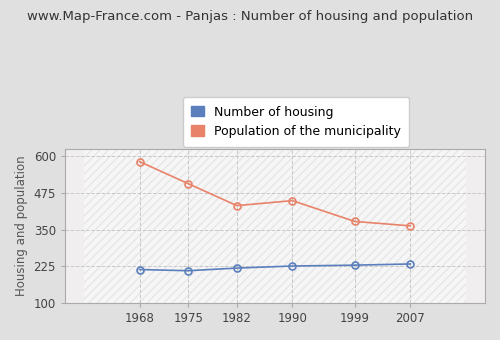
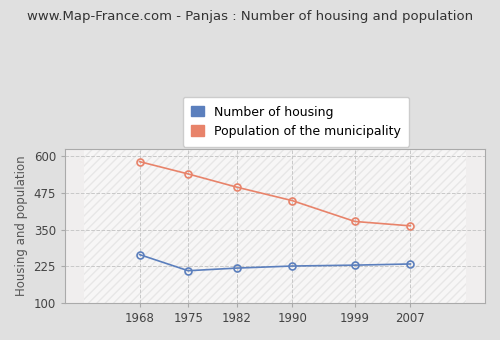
Number of housing/1968: 214 -> 265
Population of the municipality/1975: 507 -> 540
Population of the municipality/1982: 432 -> 495
